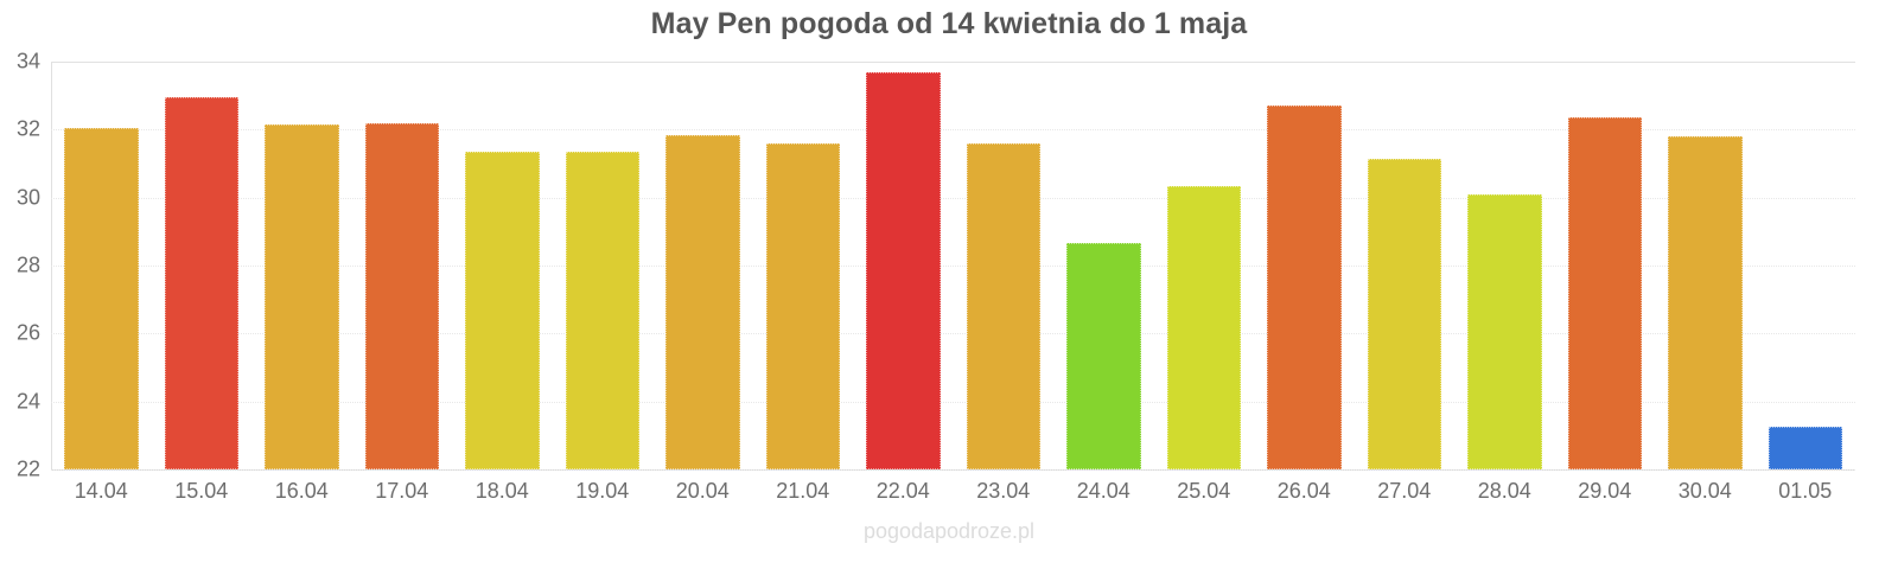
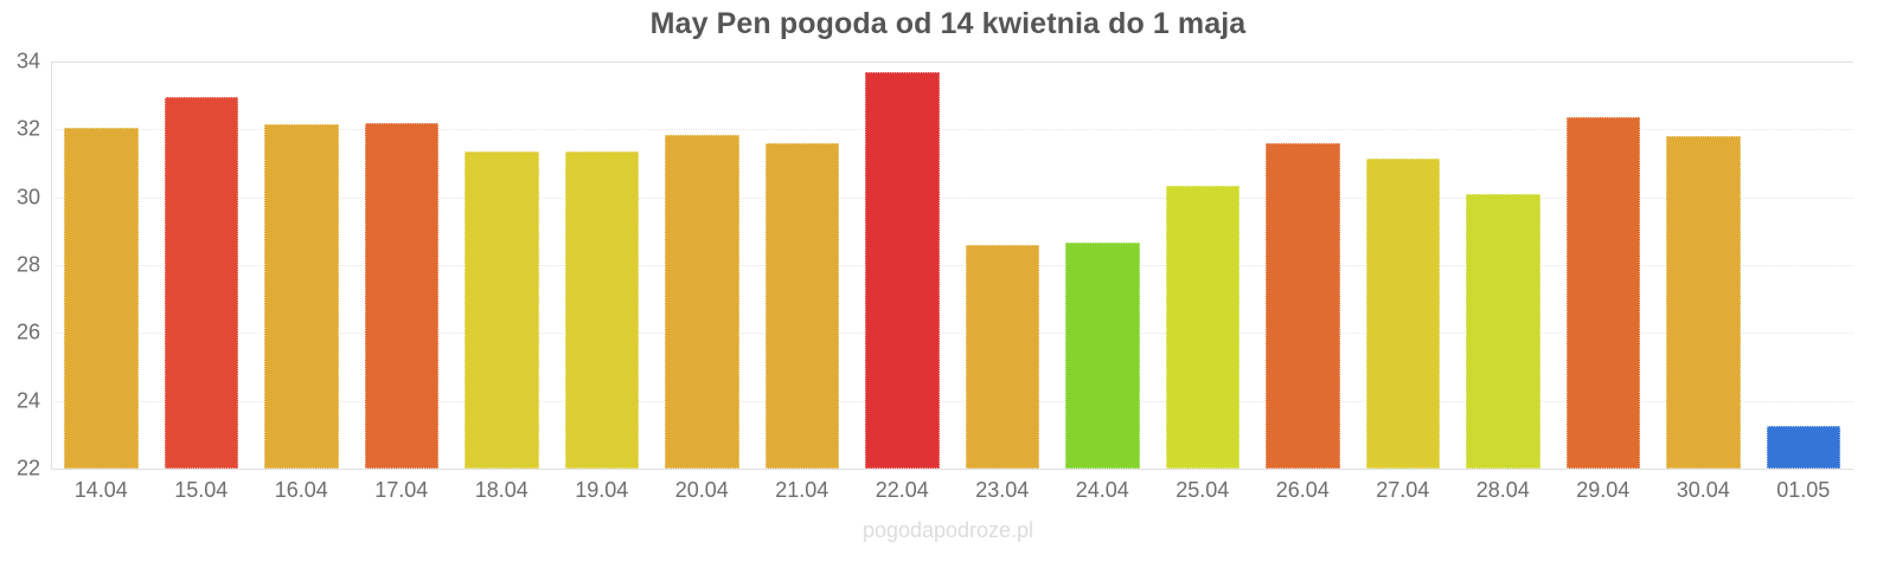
23.04: 31.6 -> 28.6
26.04: 32.7 -> 31.6
